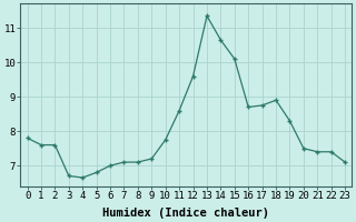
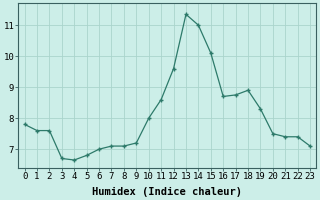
10: 7.75 -> 8.00
14: 10.65 -> 11.00
